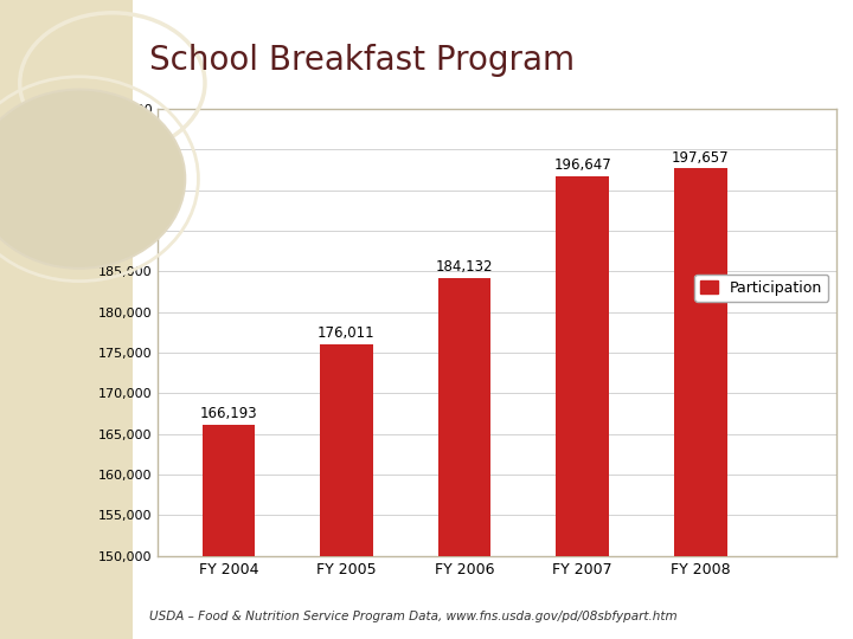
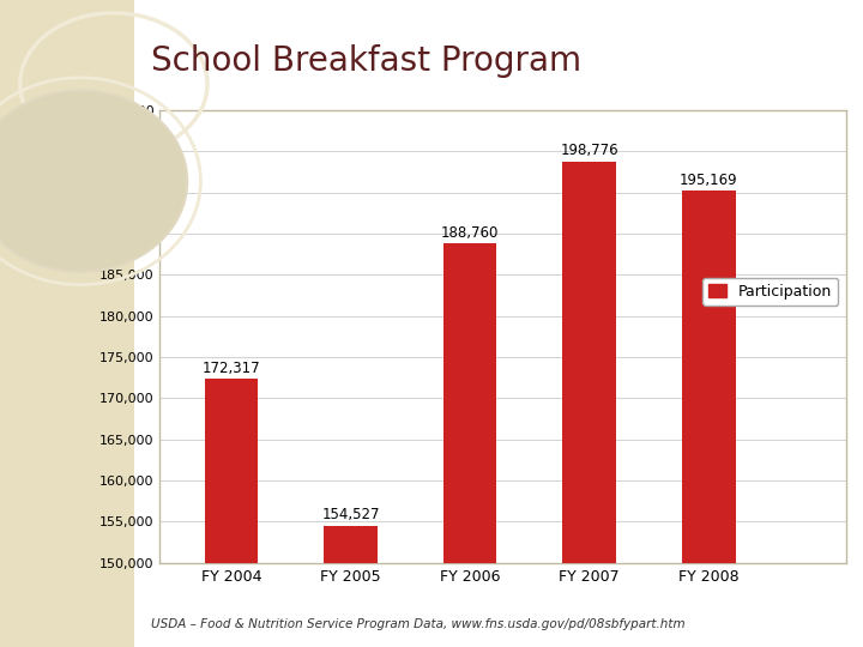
FY 2004: 166,193 -> 172,317
FY 2005: 176,011 -> 154,527
FY 2006: 184,132 -> 188,760
FY 2007: 196,647 -> 198,776
FY 2008: 197,657 -> 195,169
